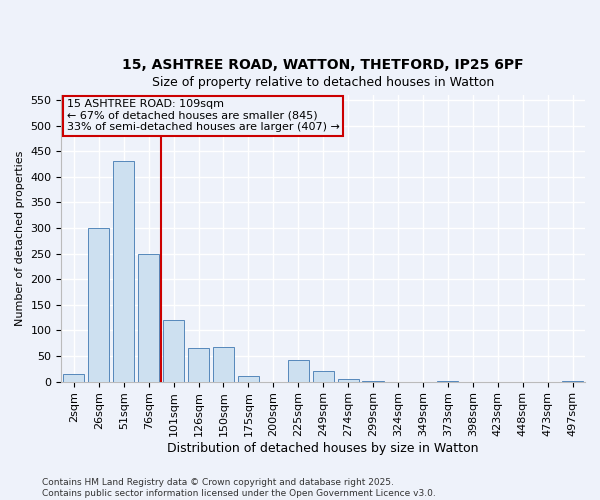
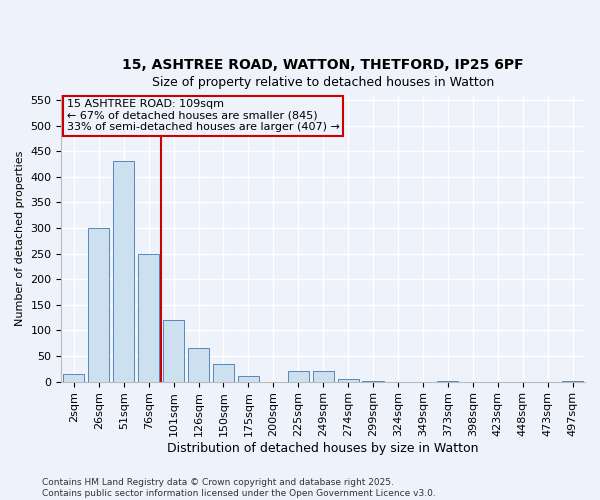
150sqm: 68 -> 35
225sqm: 42 -> 20
